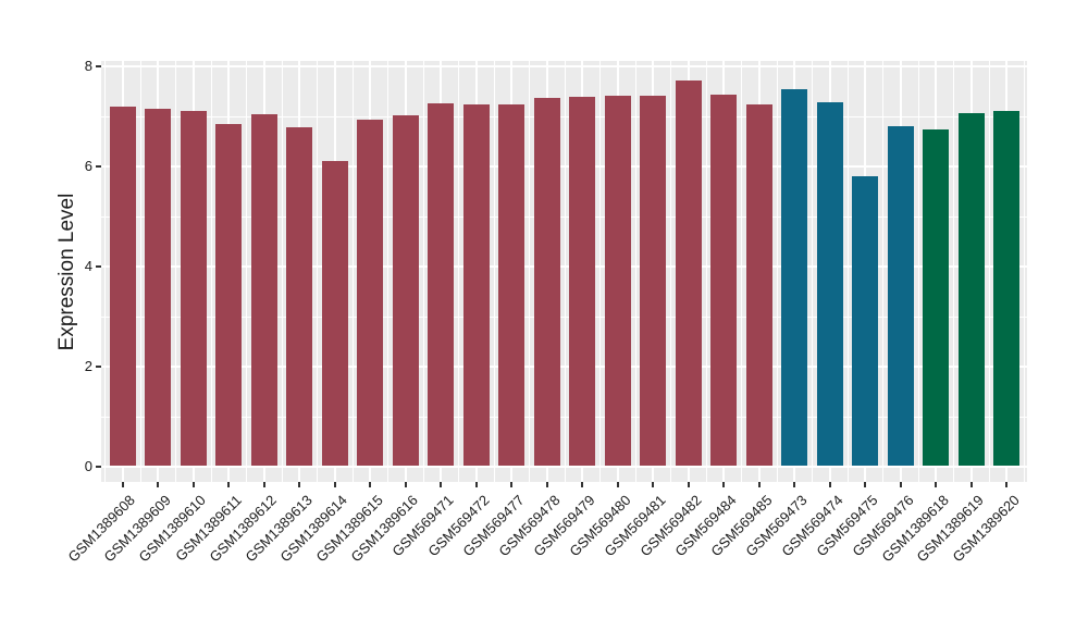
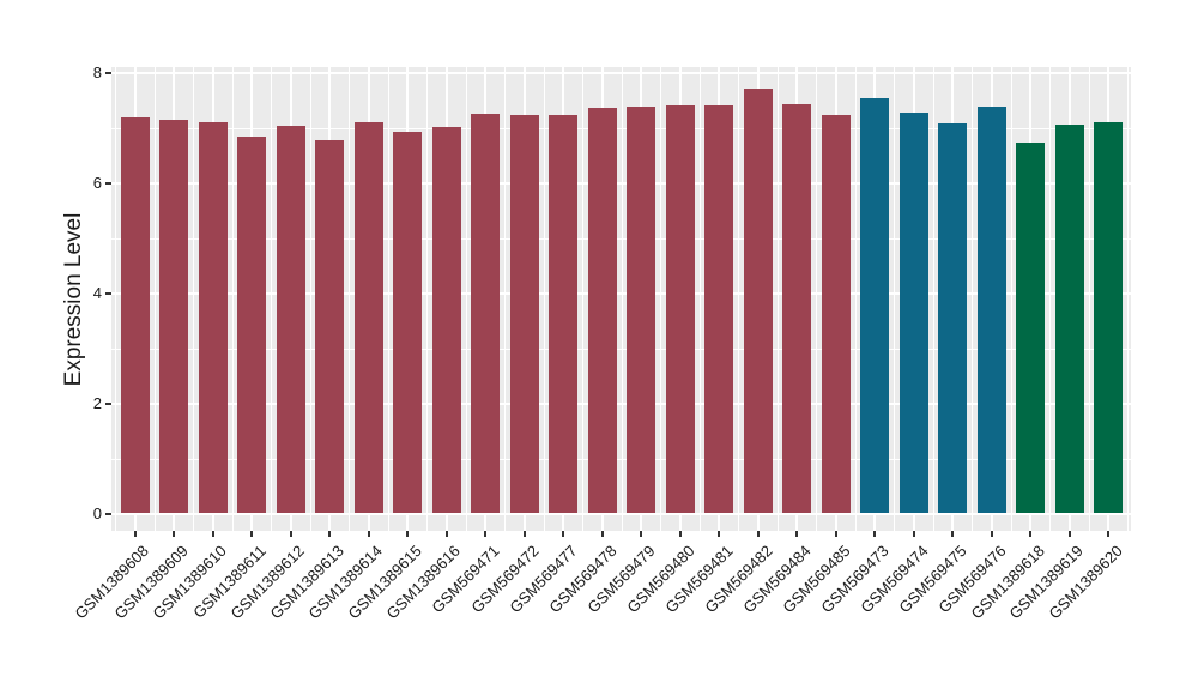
GSM1389614: 6.1 -> 7.1
GSM569475: 5.8 -> 7.1
GSM569476: 6.8 -> 7.4
